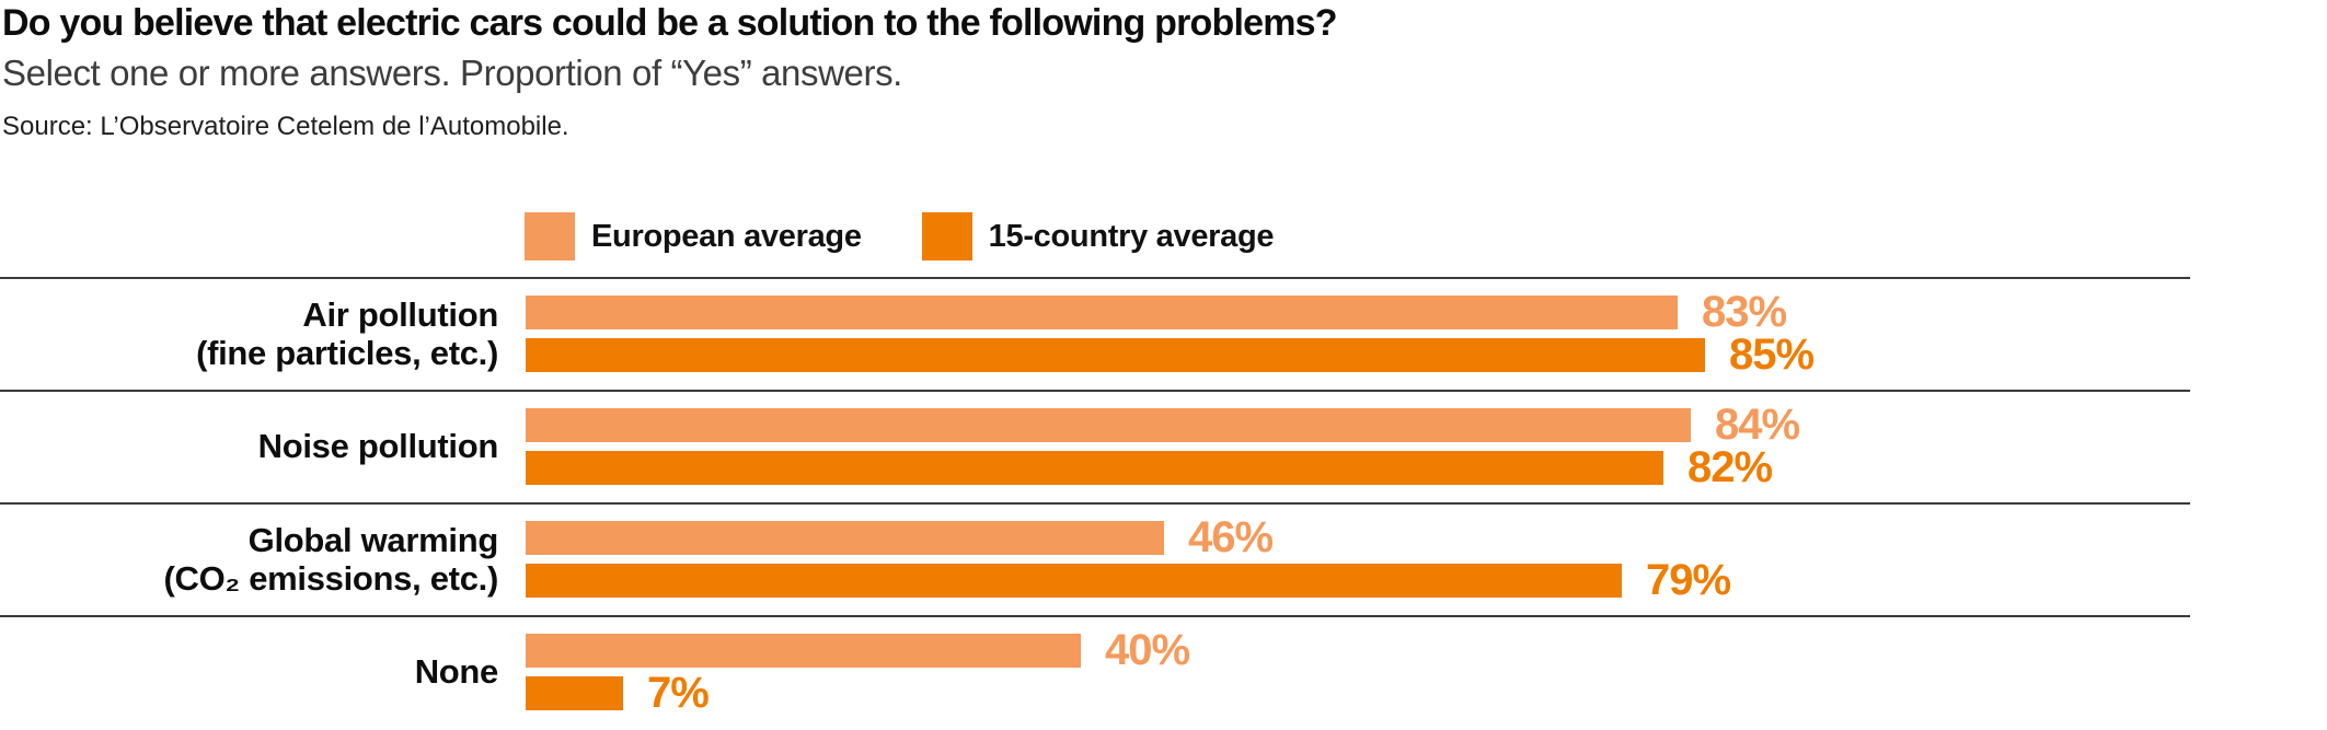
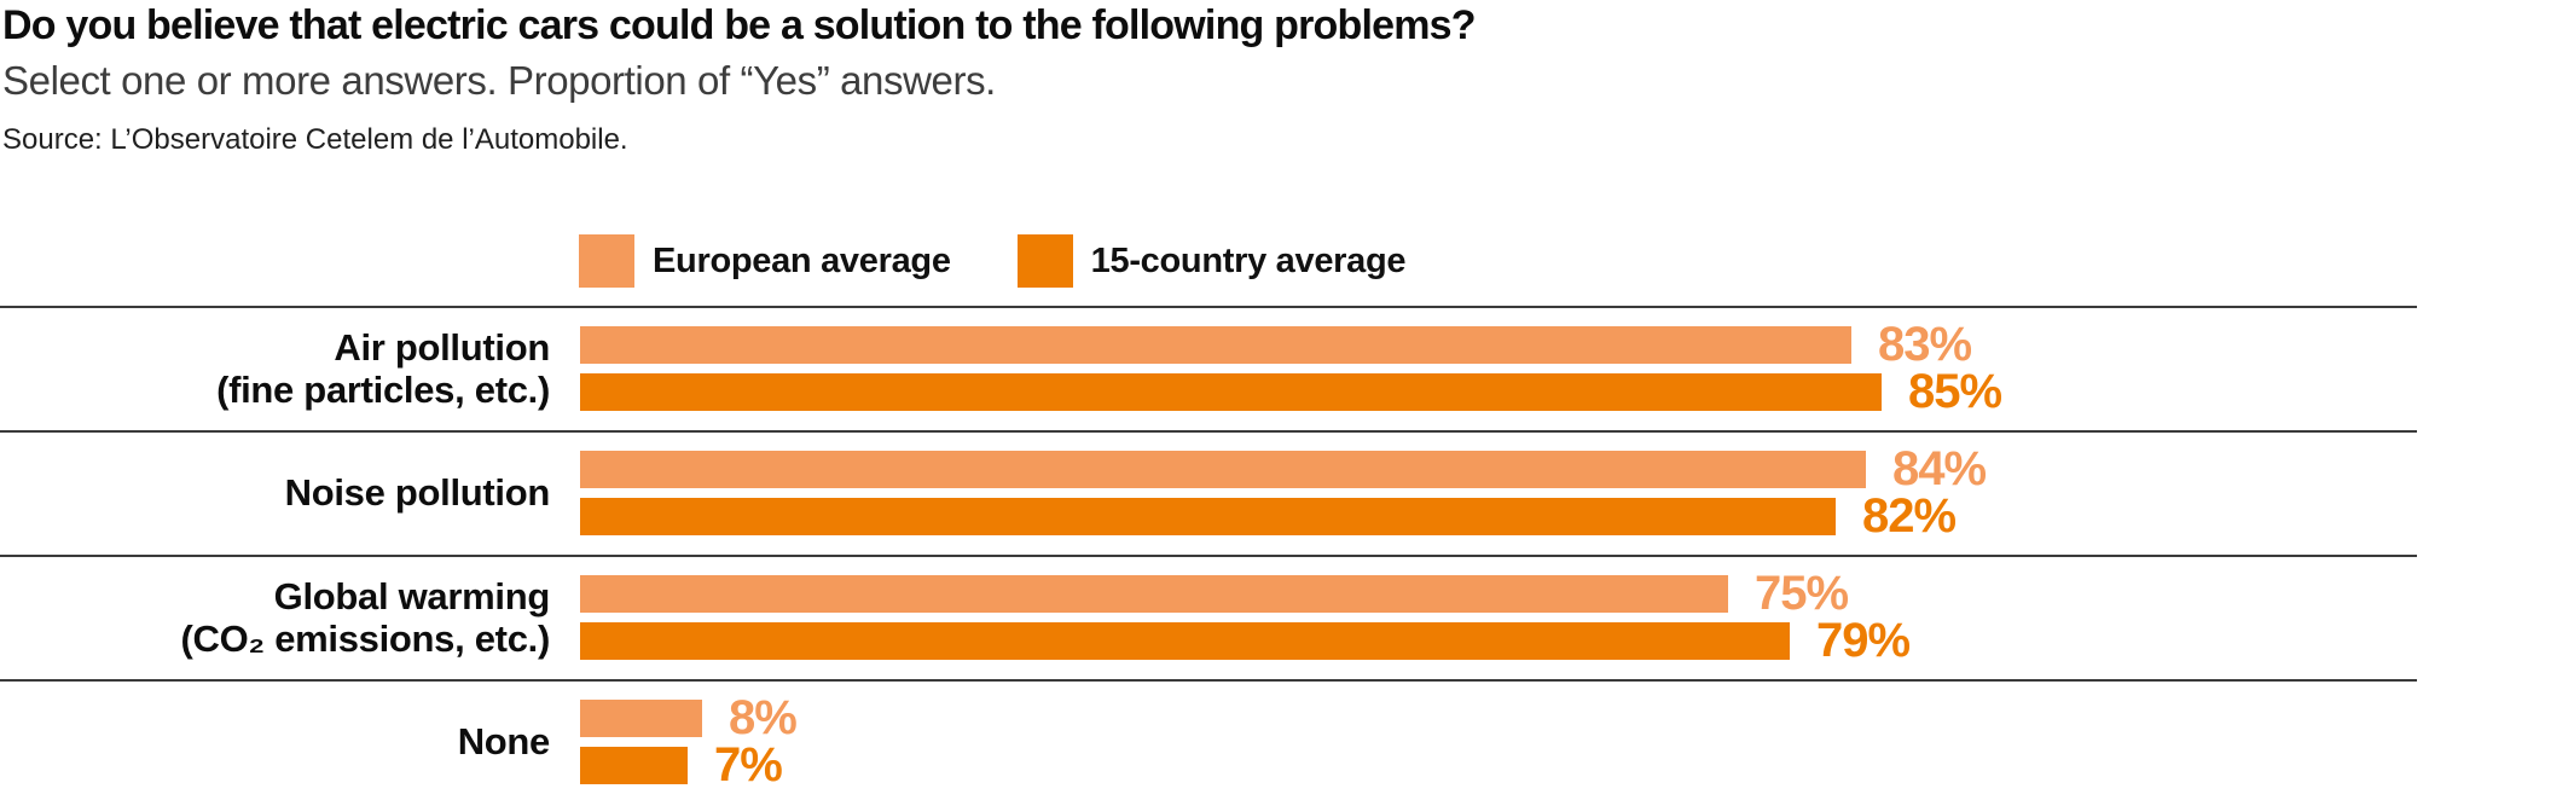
European average/Global warming (CO₂ emissions, etc.): 46% -> 75%
European average/None: 40% -> 8%
